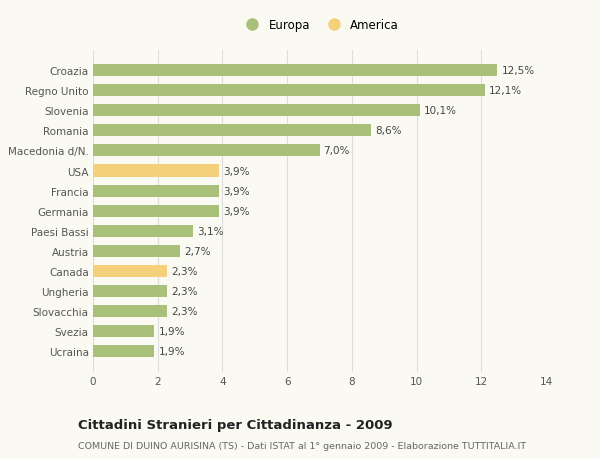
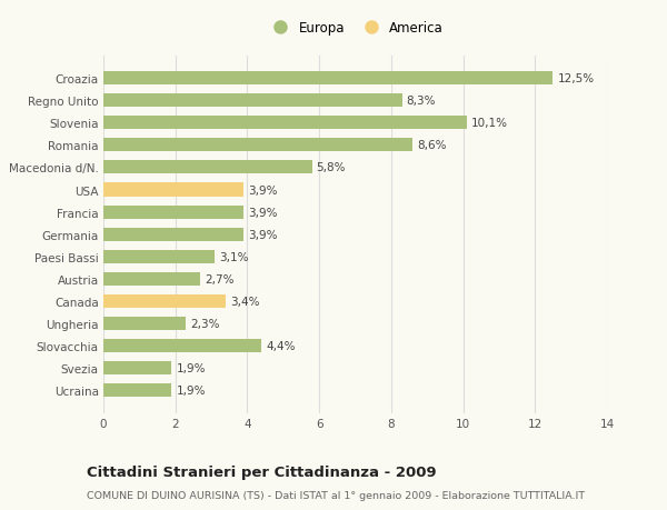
Regno Unito: 12,1% -> 8,3%
Macedonia d/N.: 7,0% -> 5,8%
Canada: 2,3% -> 3,4%
Slovacchia: 2,3% -> 4,4%
